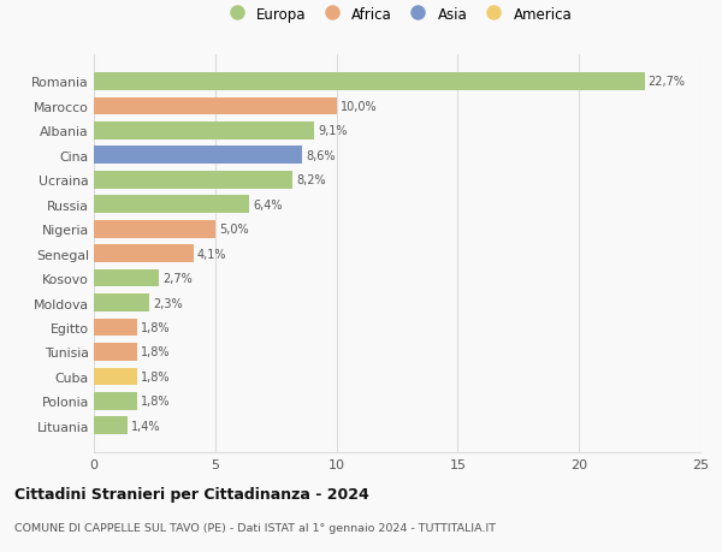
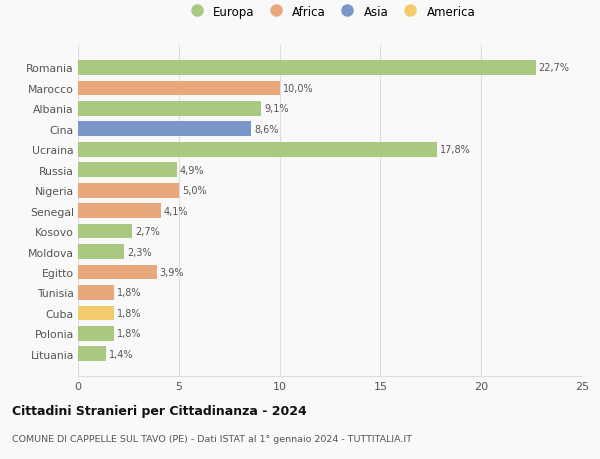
Ucraina: 8,2% -> 17,8%
Russia: 6,4% -> 4,9%
Egitto: 1,8% -> 3,9%
